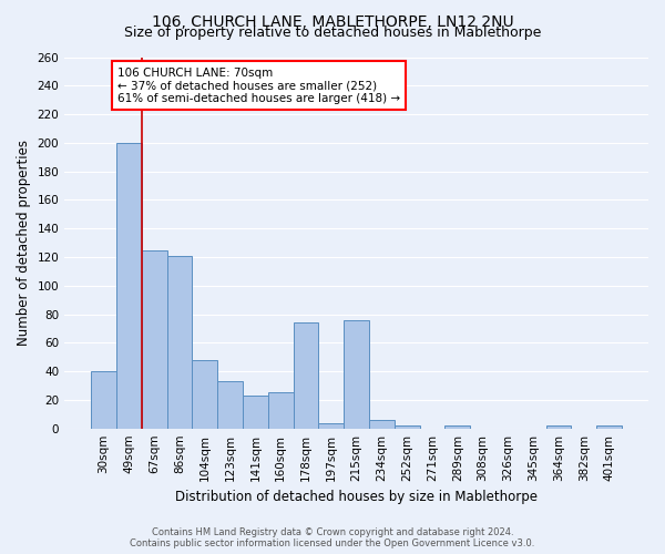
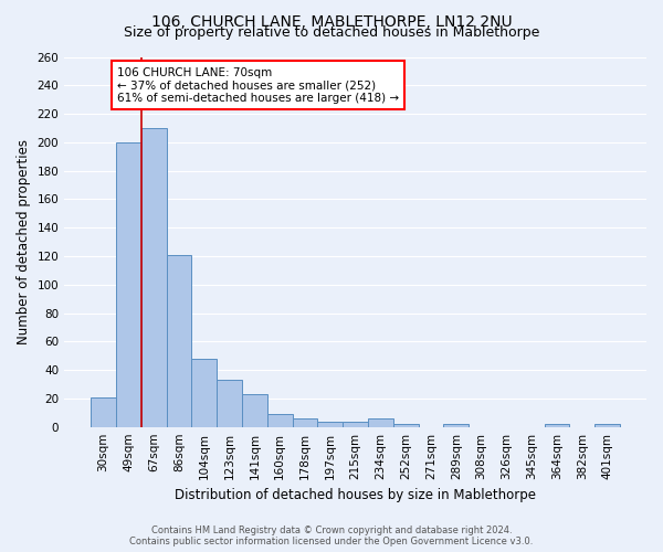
30sqm: 40 -> 21
67sqm: 125 -> 210
160sqm: 25 -> 9
178sqm: 74 -> 6
215sqm: 76 -> 4
